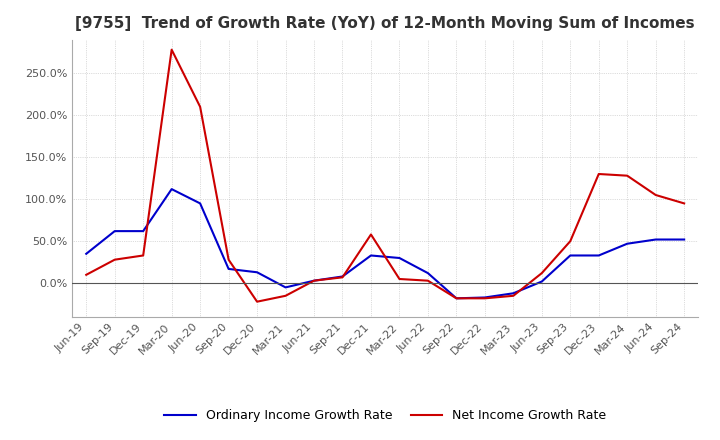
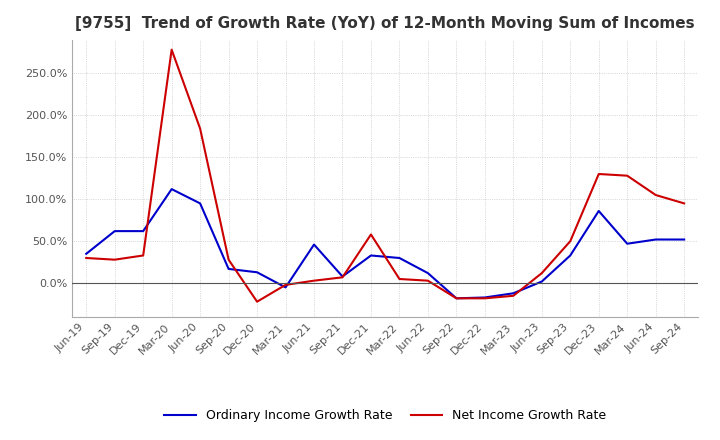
Net Income Growth Rate/Jun-19: 10% -> 30%
Net Income Growth Rate/Jun-20: 210% -> 184%
Net Income Growth Rate/Mar-21: -15% -> -2%
Ordinary Income Growth Rate/Jun-21: 3% -> 46%
Ordinary Income Growth Rate/Dec-23: 33% -> 86%
